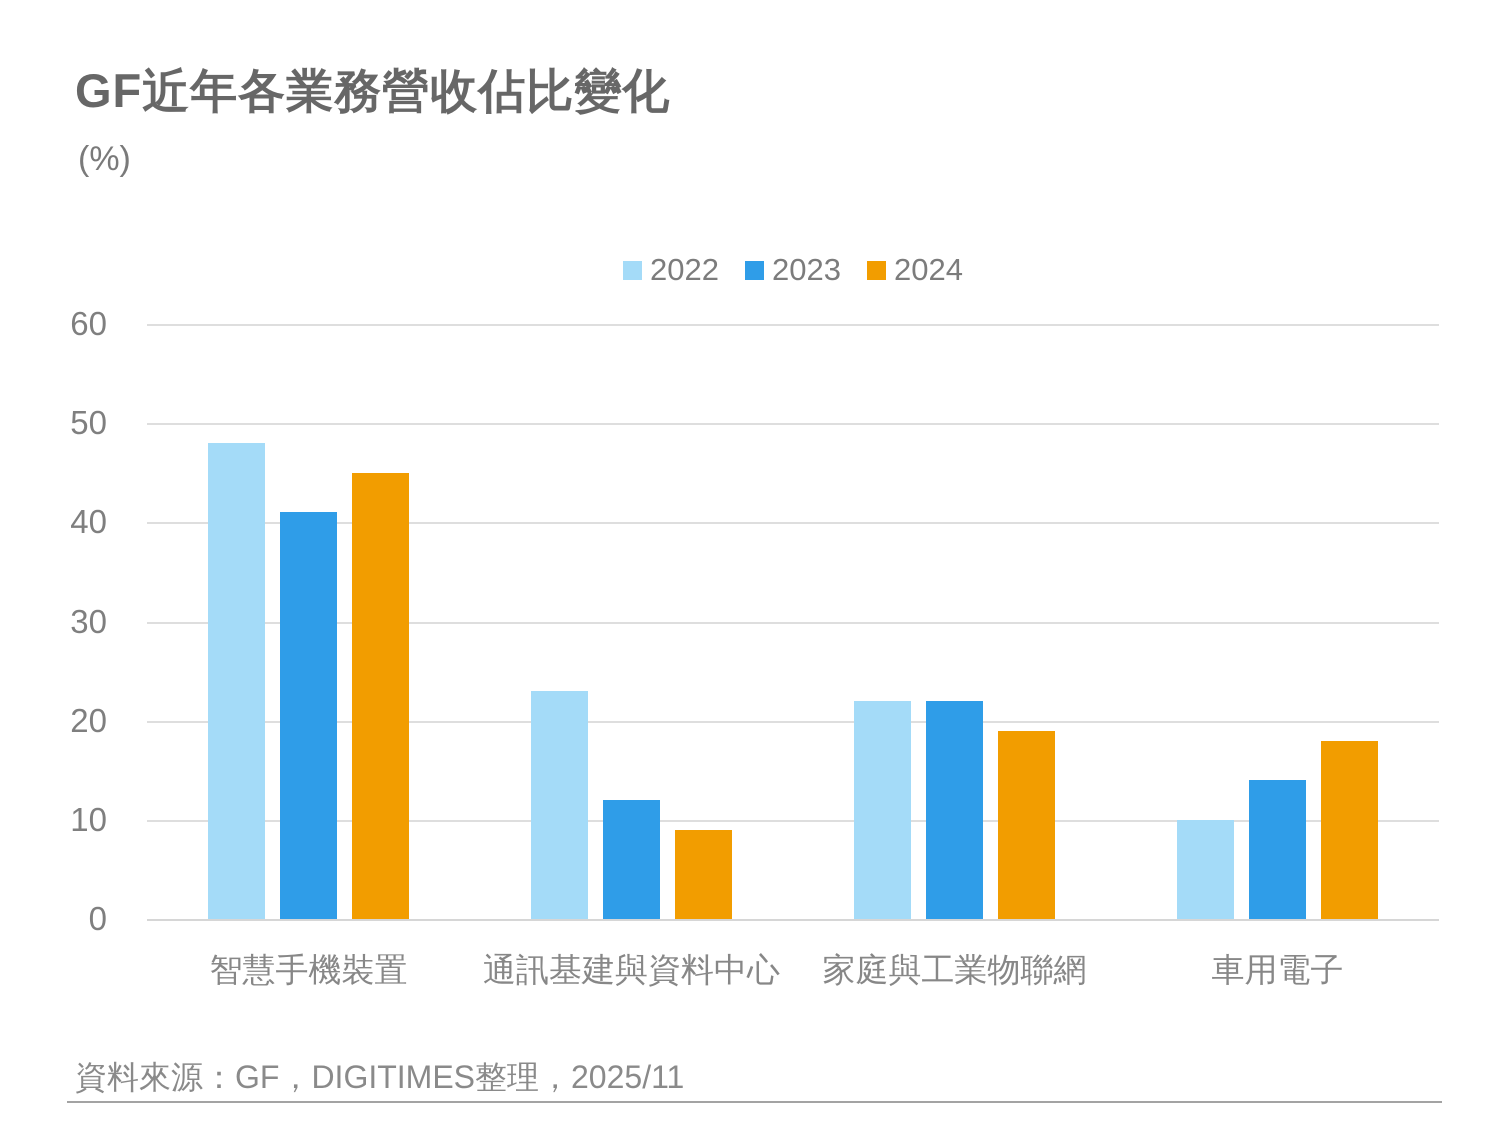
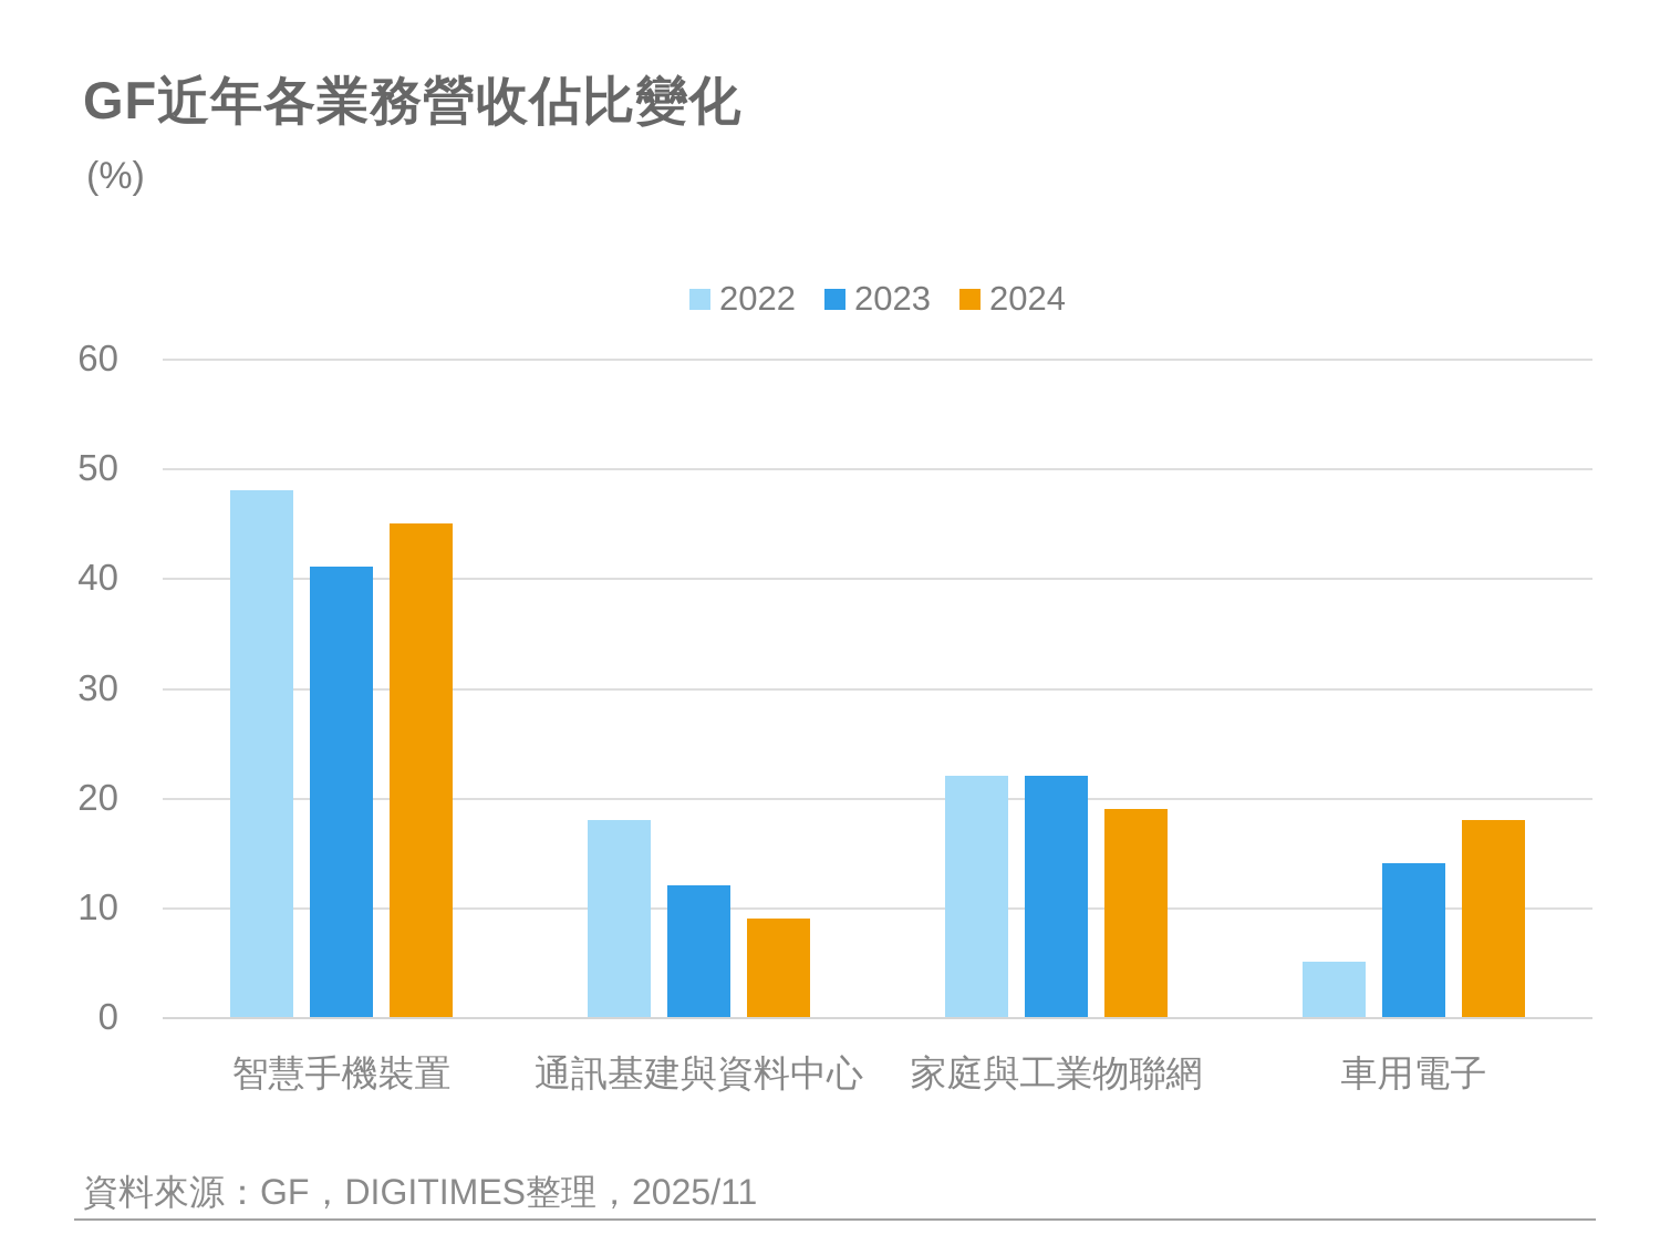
2022/通訊基建與資料中心: 23 -> 18
2022/車用電子: 10 -> 5
